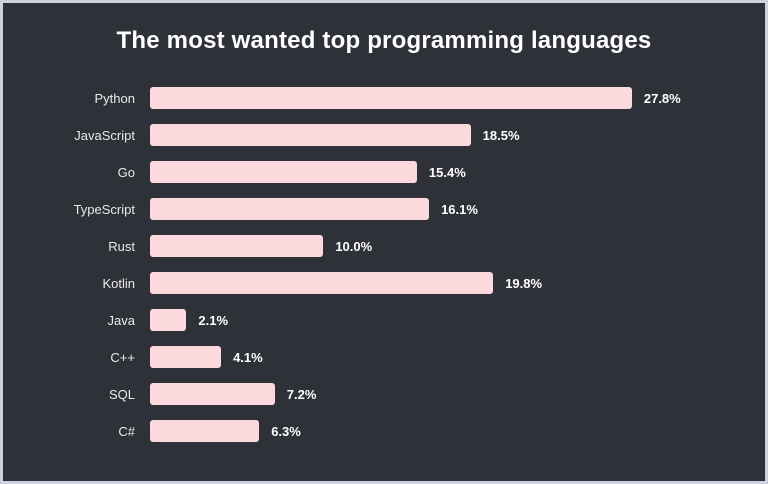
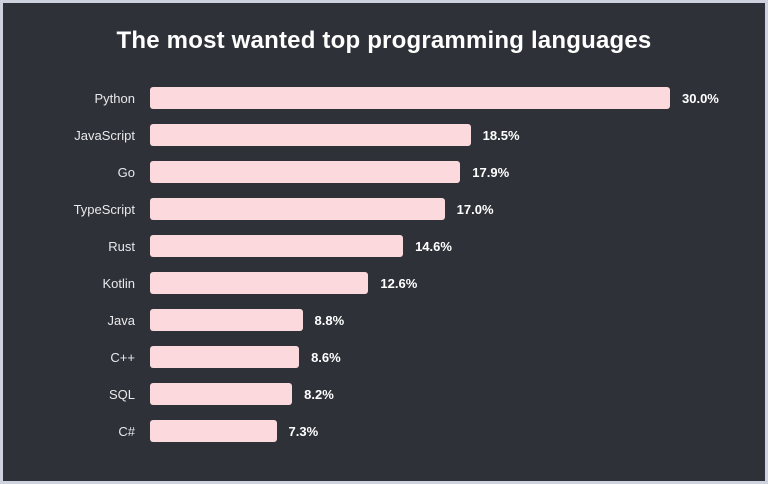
Python: 27.8% -> 30.0%
Go: 15.4% -> 17.9%
TypeScript: 16.1% -> 17.0%
Rust: 10.0% -> 14.6%
Kotlin: 19.8% -> 12.6%
Java: 2.1% -> 8.8%
C++: 4.1% -> 8.6%
SQL: 7.2% -> 8.2%
C#: 6.3% -> 7.3%
